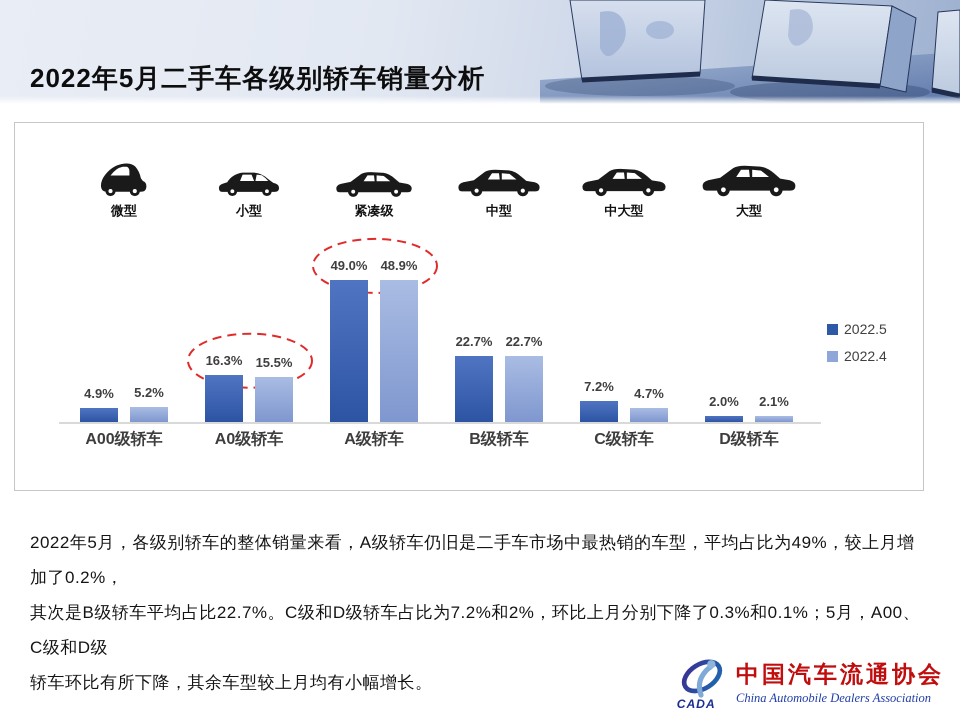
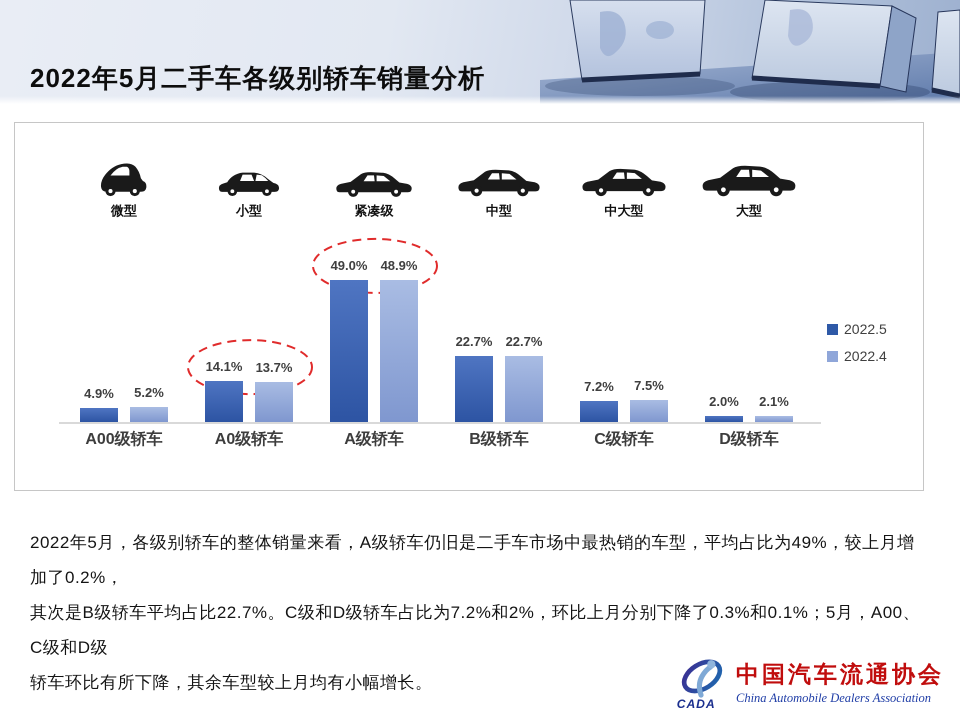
2022.5/A0级轿车: 16.3% -> 14.1%
2022.4/A0级轿车: 15.5% -> 13.7%
2022.4/C级轿车: 4.7% -> 7.5%
